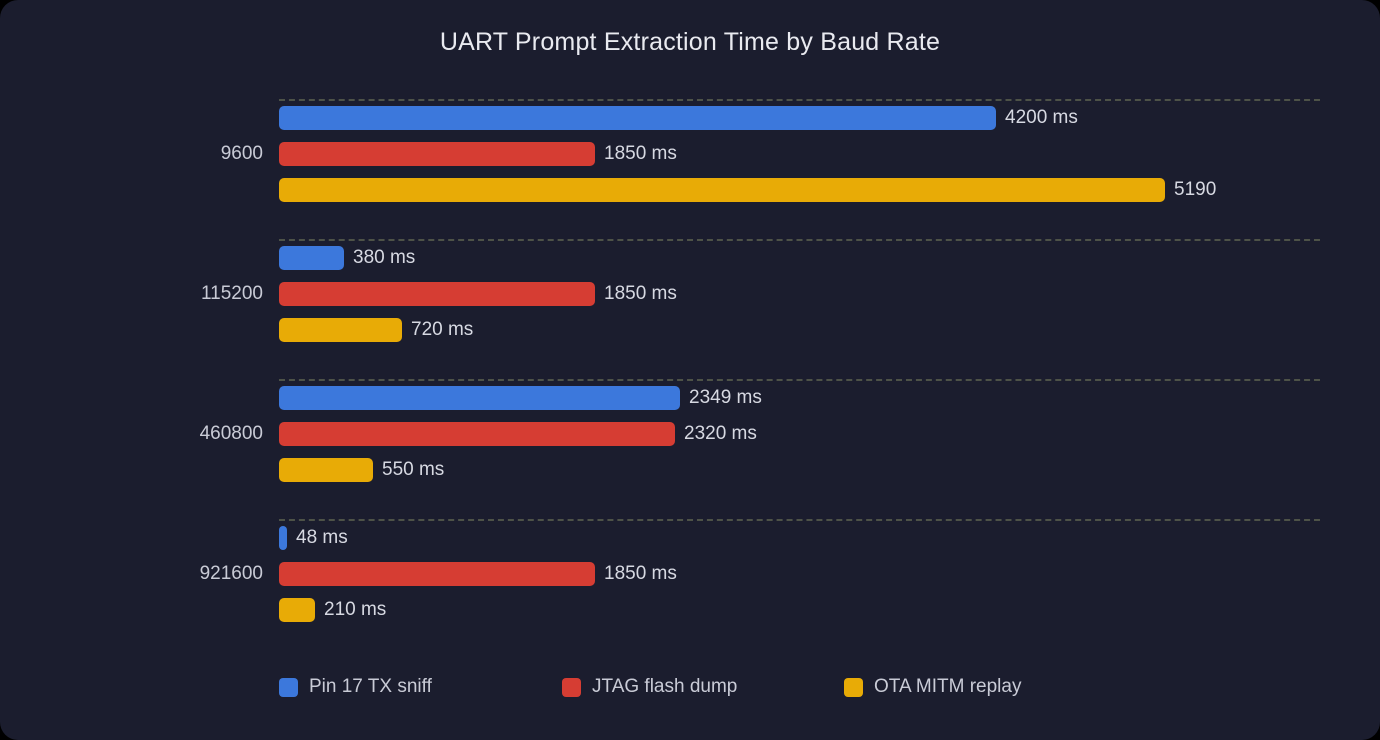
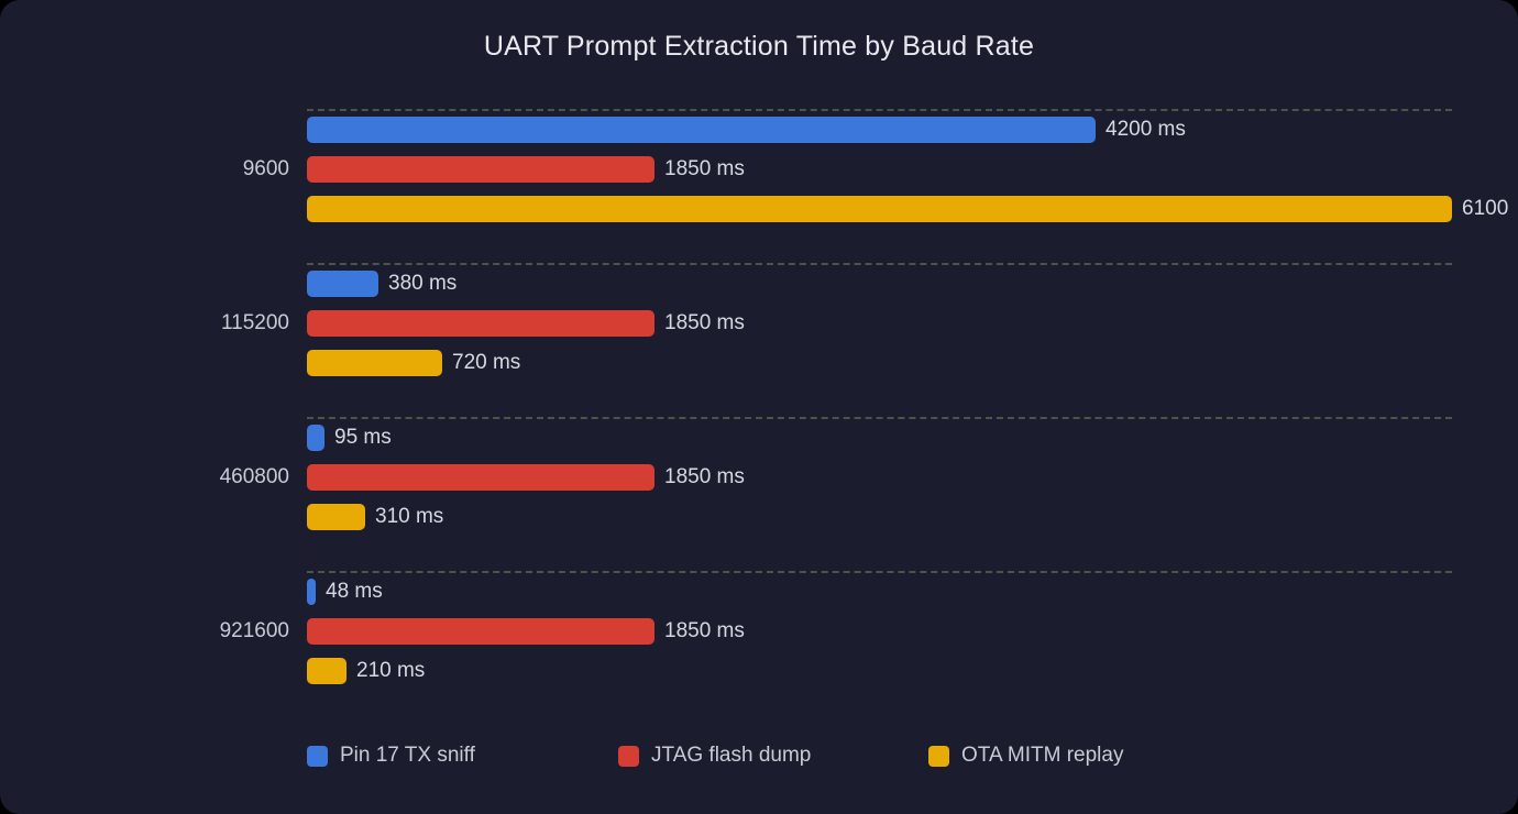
OTA MITM replay/9600: 5190 -> 6100
Pin 17 TX sniff/460800: 2349 -> 95
JTAG flash dump/460800: 2320 -> 1850
OTA MITM replay/460800: 550 -> 310
